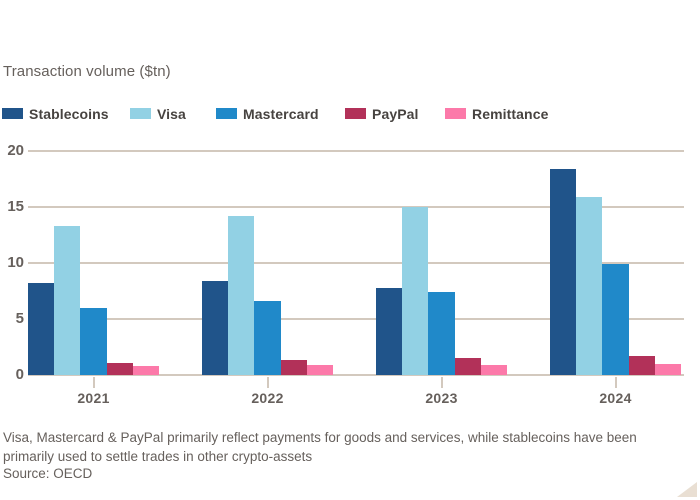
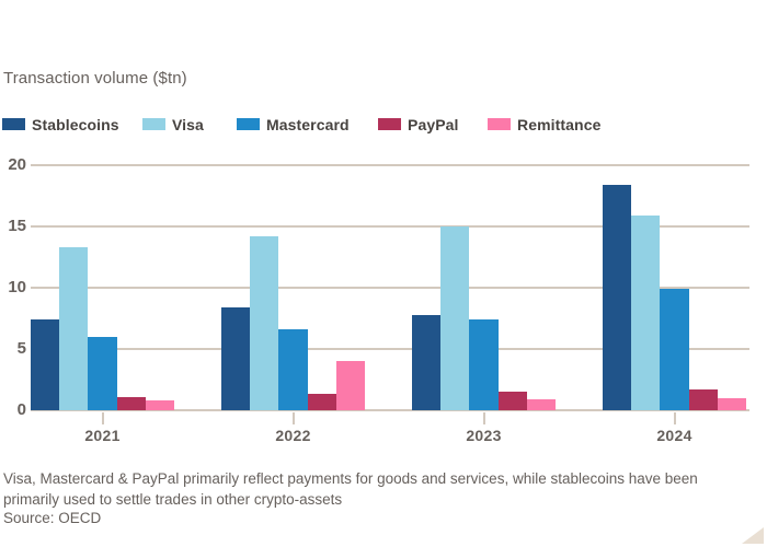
Stablecoins/2021: 8.2 -> 7.4
Remittance/2022: 0.9 -> 4.0
